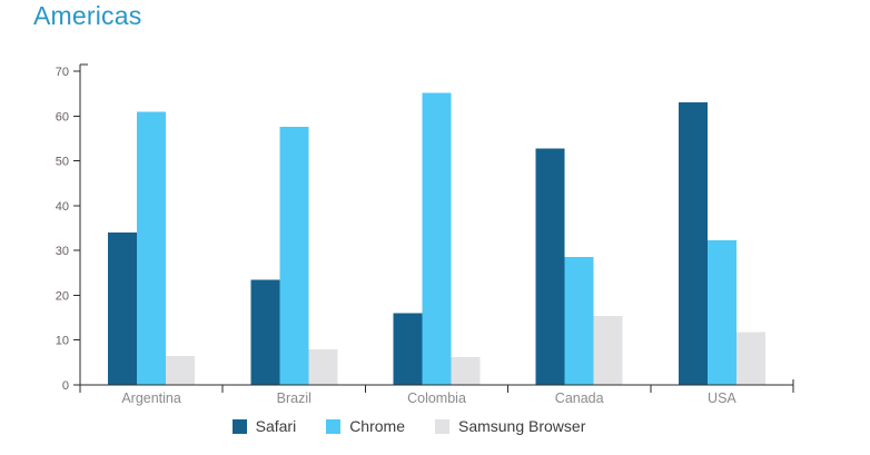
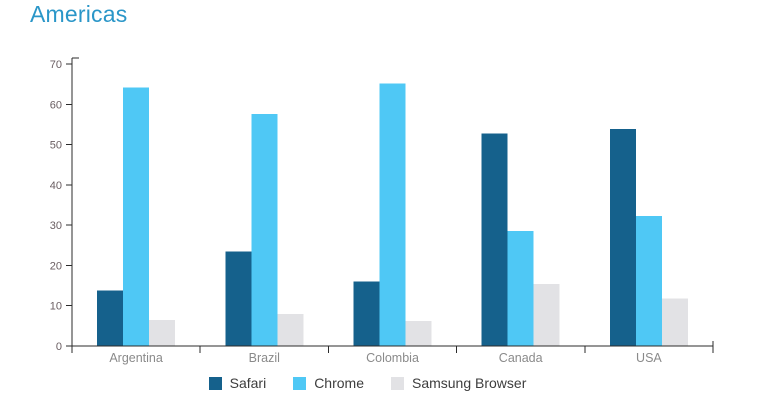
Safari/Argentina: 34 -> 14
Chrome/Argentina: 61 -> 64
Safari/USA: 63 -> 54
